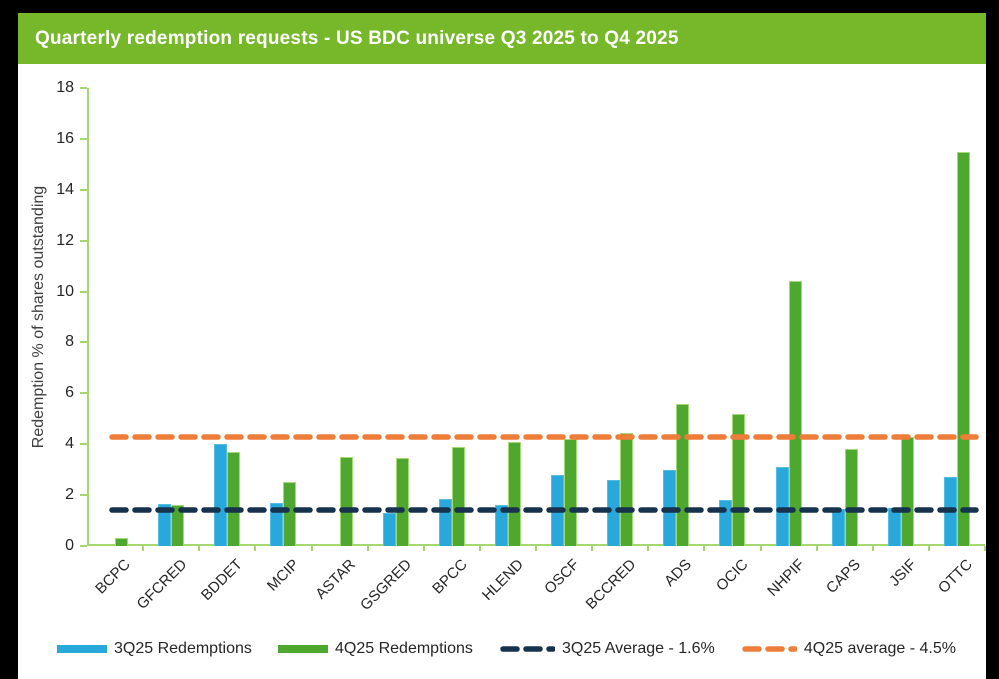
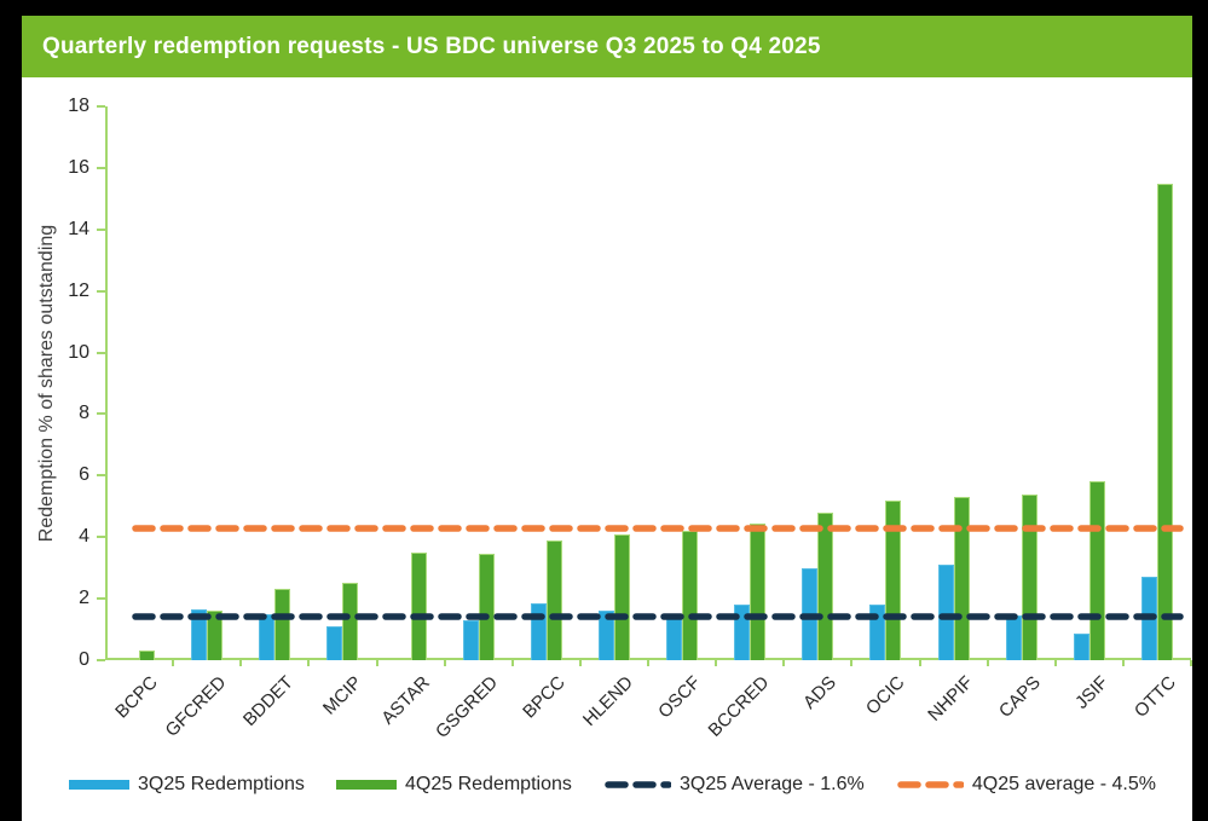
3Q25 Redemptions/BDDET: 4.0 -> 1.5
4Q25 Redemptions/BDDET: 3.7 -> 2.3
3Q25 Redemptions/MCIP: 1.7 -> 1.1
3Q25 Redemptions/OSCF: 2.8 -> 1.4
3Q25 Redemptions/BCCRED: 2.6 -> 1.8
4Q25 Redemptions/ADS: 5.6 -> 4.8
4Q25 Redemptions/NHPIF: 10.4 -> 5.3
4Q25 Redemptions/CAPS: 3.8 -> 5.4
3Q25 Redemptions/JSIF: 1.5 -> 0.8
4Q25 Redemptions/JSIF: 4.3 -> 5.8
